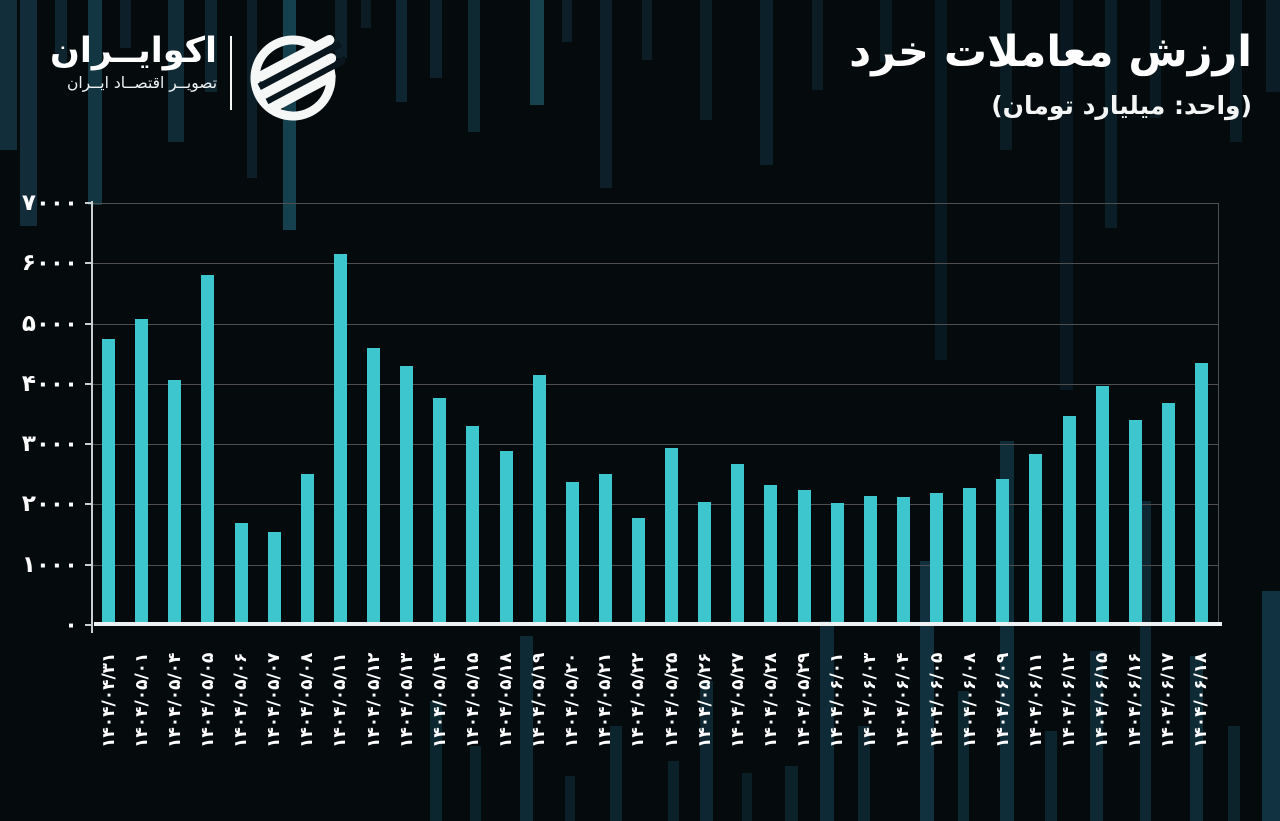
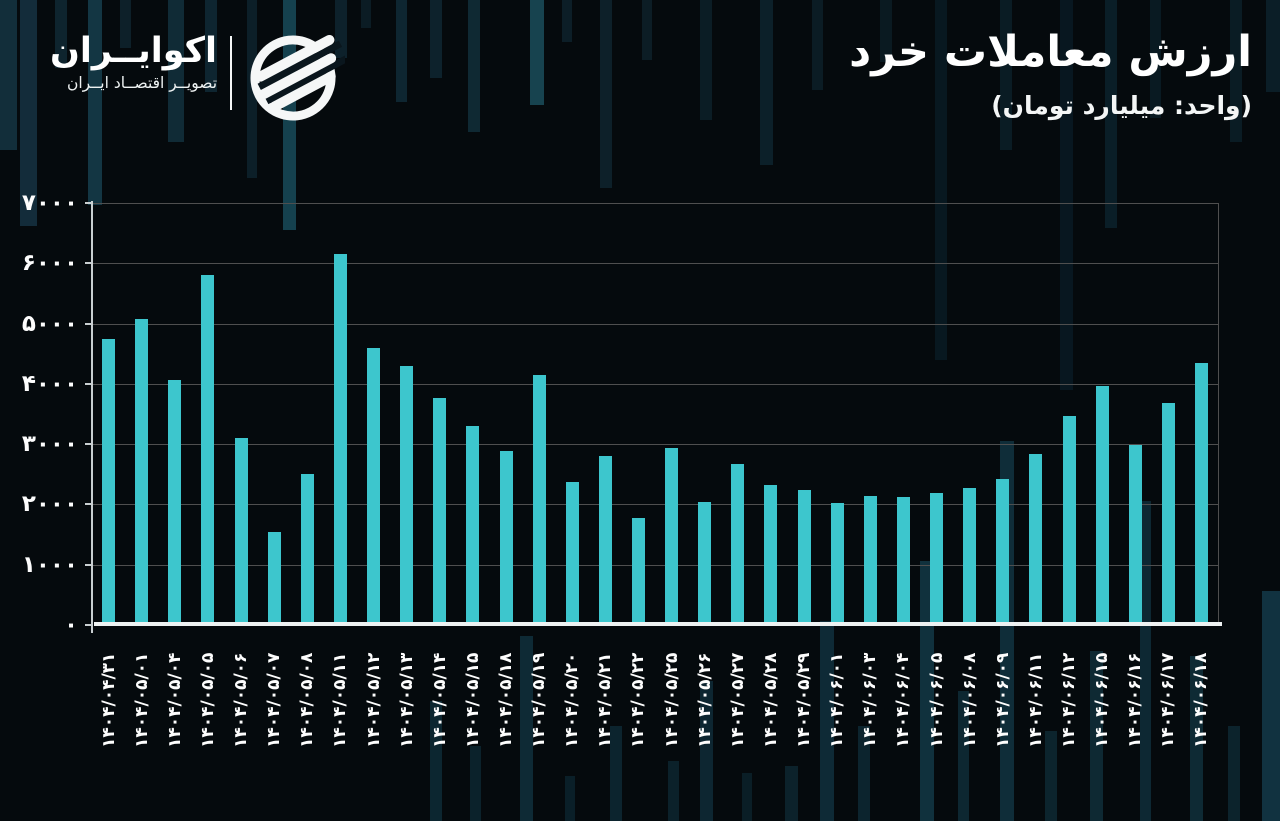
۱۴۰۴/۰۵/۰۶: 1700 -> 3100
۱۴۰۴/۰۵/۲۱: 2500 -> 2800
۱۴۰۴/۰۶/۱۶: 3400 -> 3000
